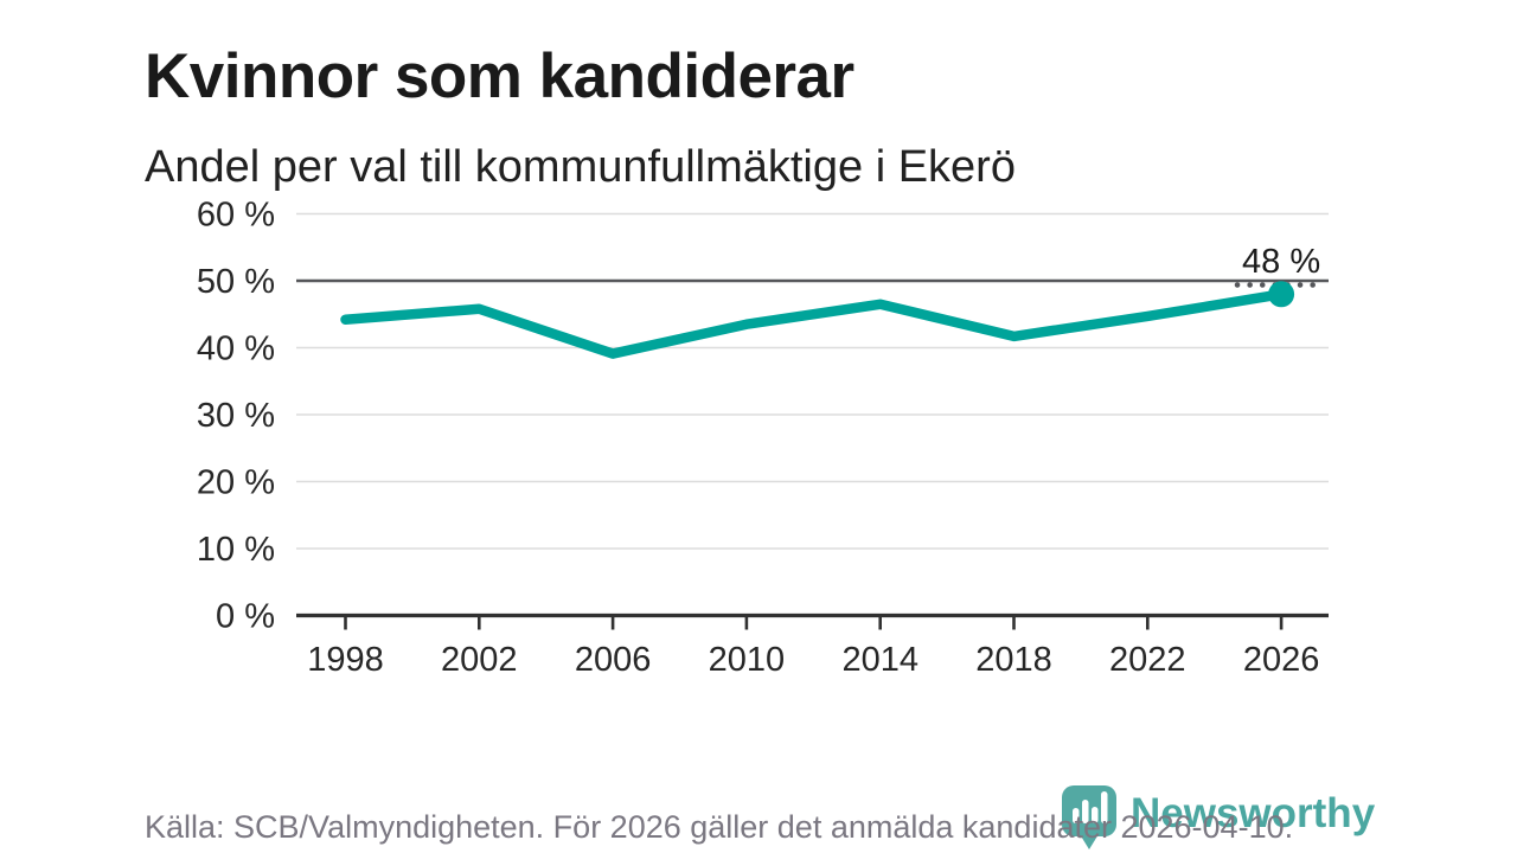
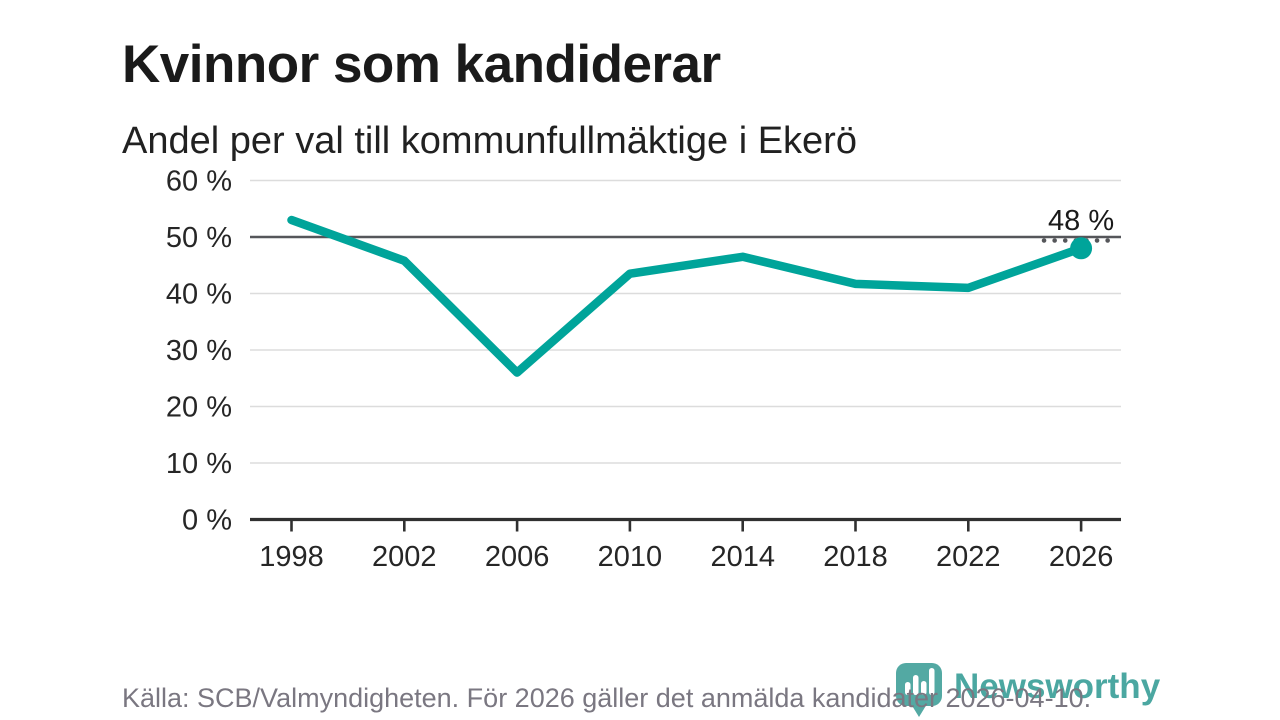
1998: 44% -> 53%
2006: 39% -> 26%
2022: 45% -> 41%
